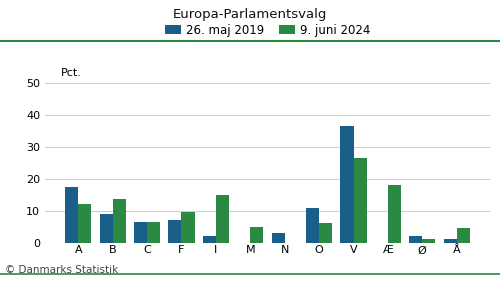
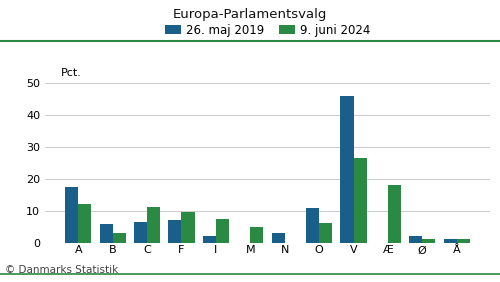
26. maj 2019/B: 9.0 -> 5.9
9. juni 2024/B: 13.5 -> 3.0
9. juni 2024/C: 6.5 -> 11.0
9. juni 2024/I: 15.0 -> 7.2
26. maj 2019/V: 36.5 -> 45.7
9. juni 2024/Å: 4.5 -> 1.1
